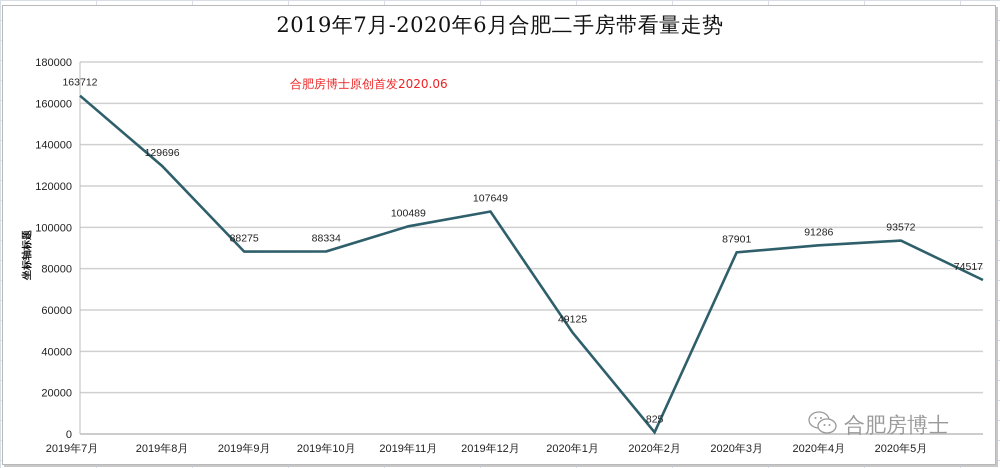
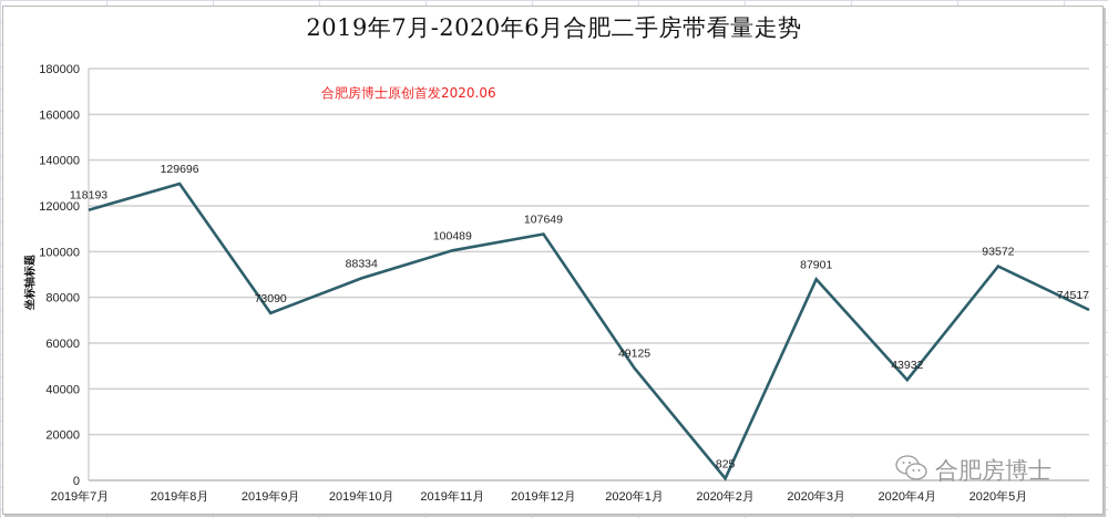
2019年7月: 163712 -> 118193
2019年9月: 88275 -> 73090
2020年4月: 91286 -> 43932
